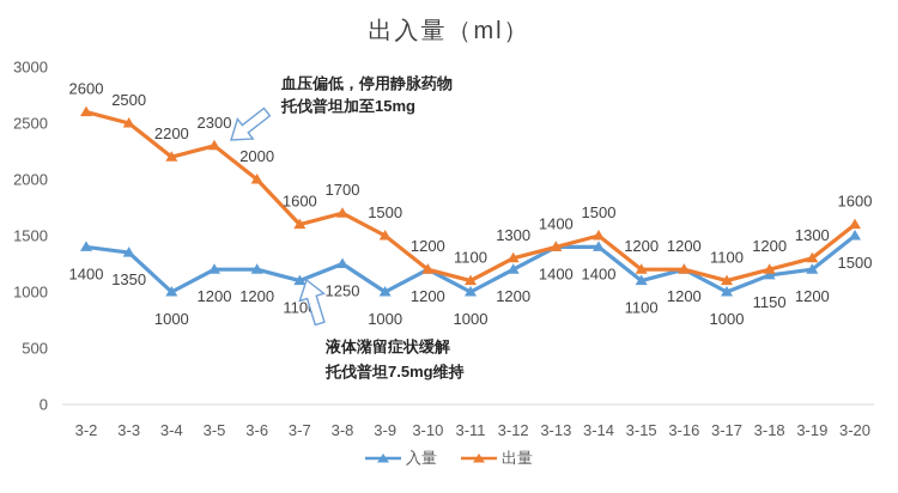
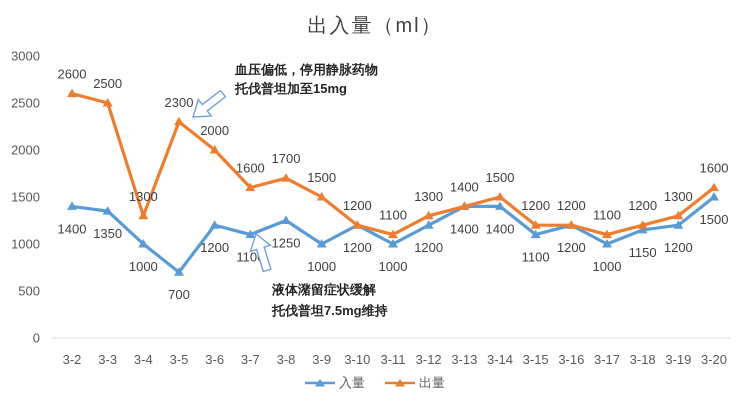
出量/3-4: 2200 -> 1300
入量/3-5: 1200 -> 700
